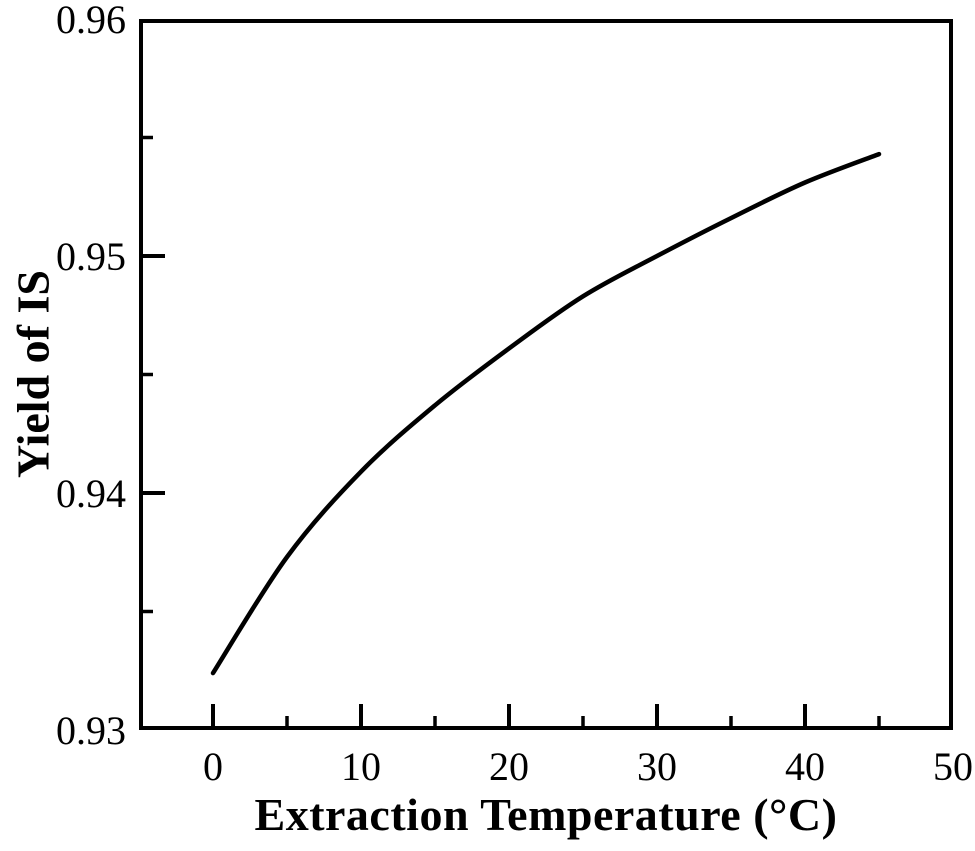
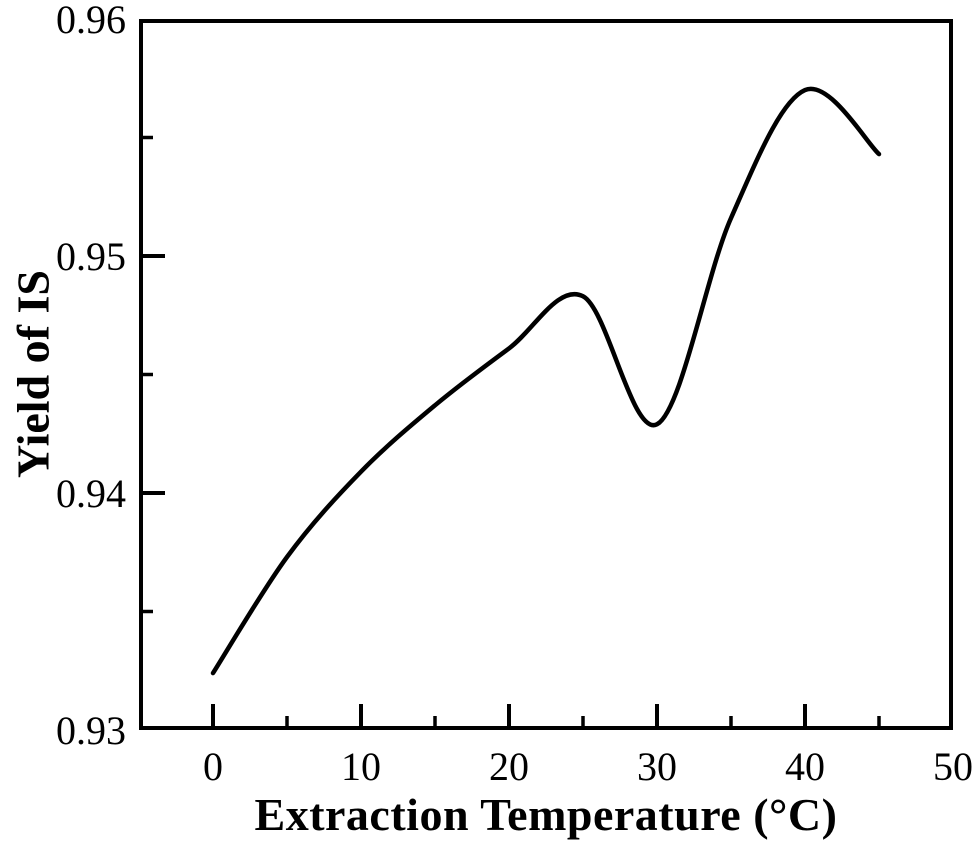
30: 0.9500 -> 0.9429
40: 0.9531 -> 0.9570
